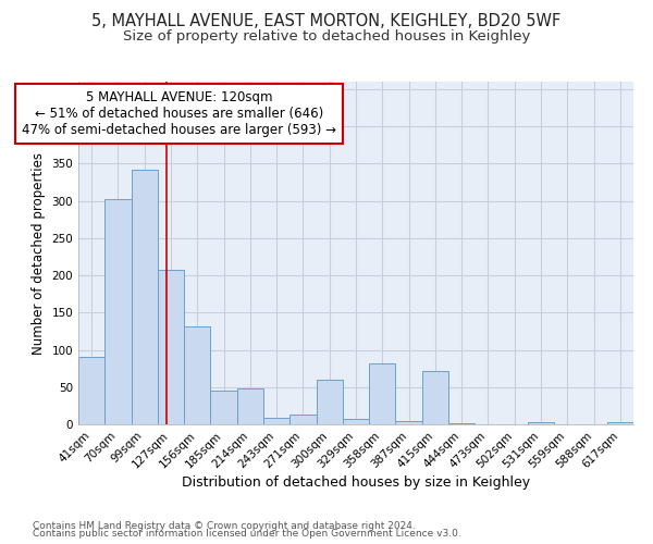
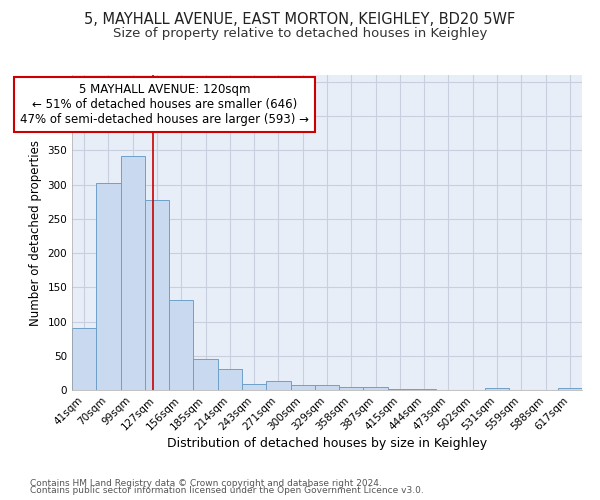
127sqm: 208 -> 278
214sqm: 48 -> 30
300sqm: 60 -> 7
358sqm: 82 -> 4
415sqm: 72 -> 2
